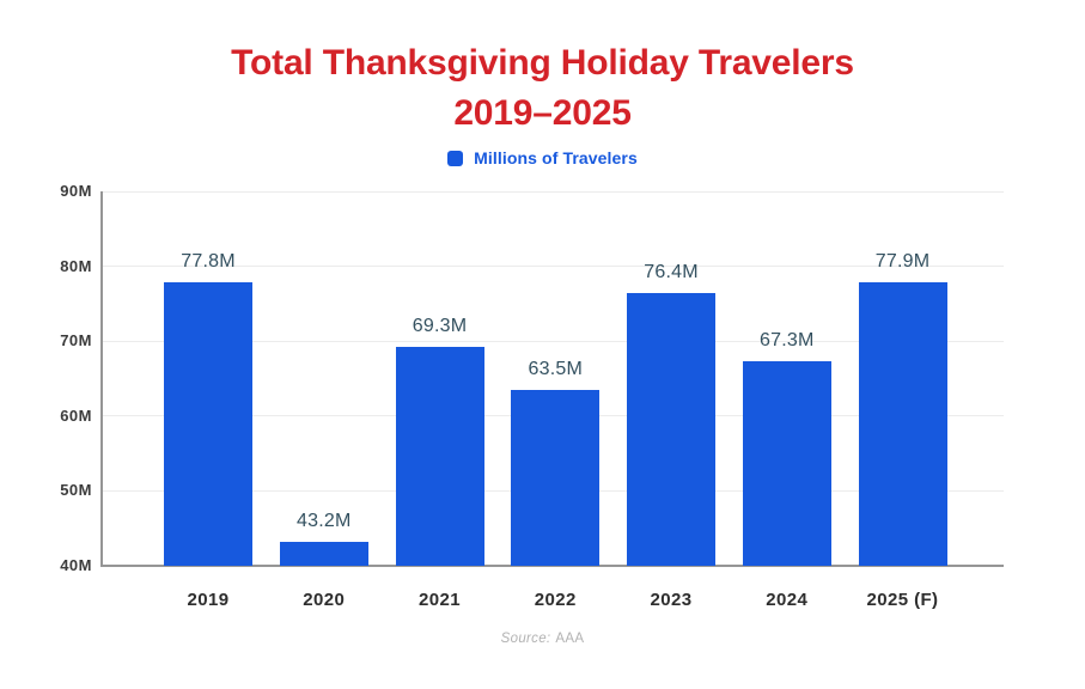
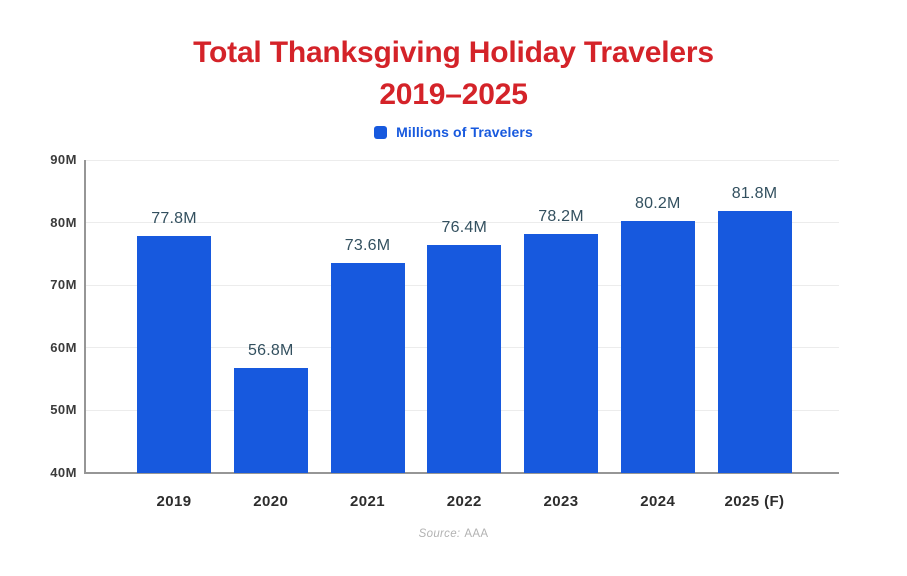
2020: 43.2M -> 56.8M
2021: 69.3M -> 73.6M
2022: 63.5M -> 76.4M
2023: 76.4M -> 78.2M
2024: 67.3M -> 80.2M
2025 (F): 77.9M -> 81.8M
